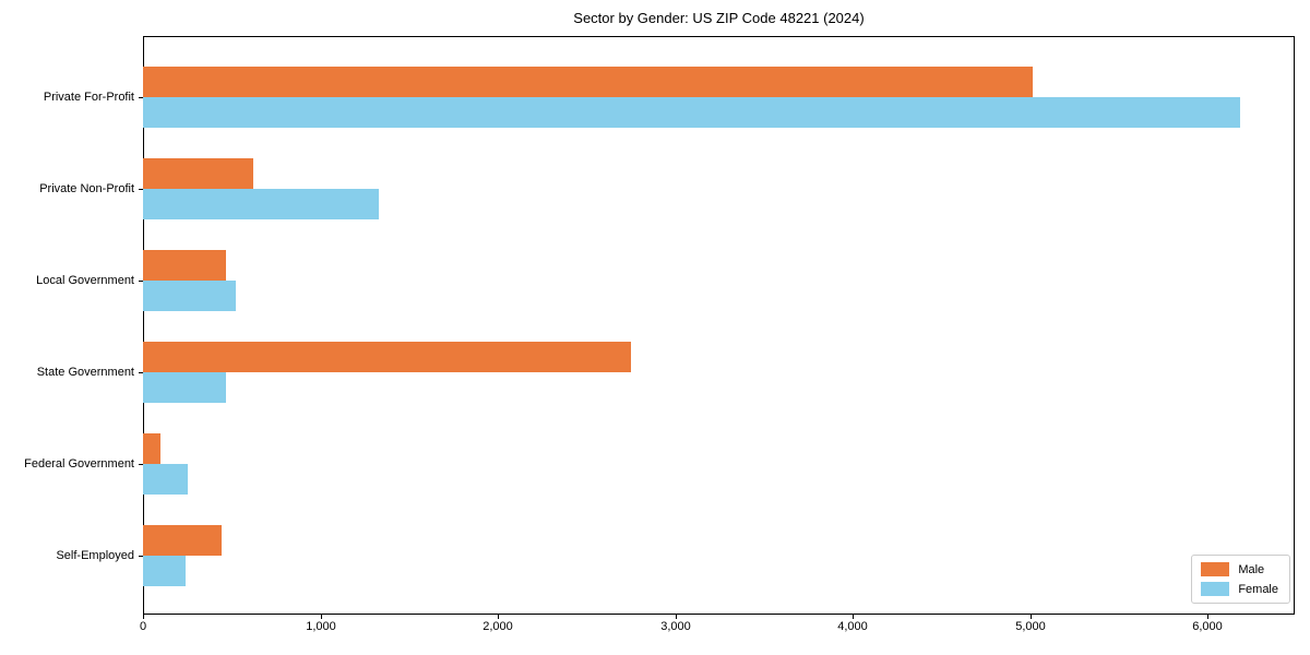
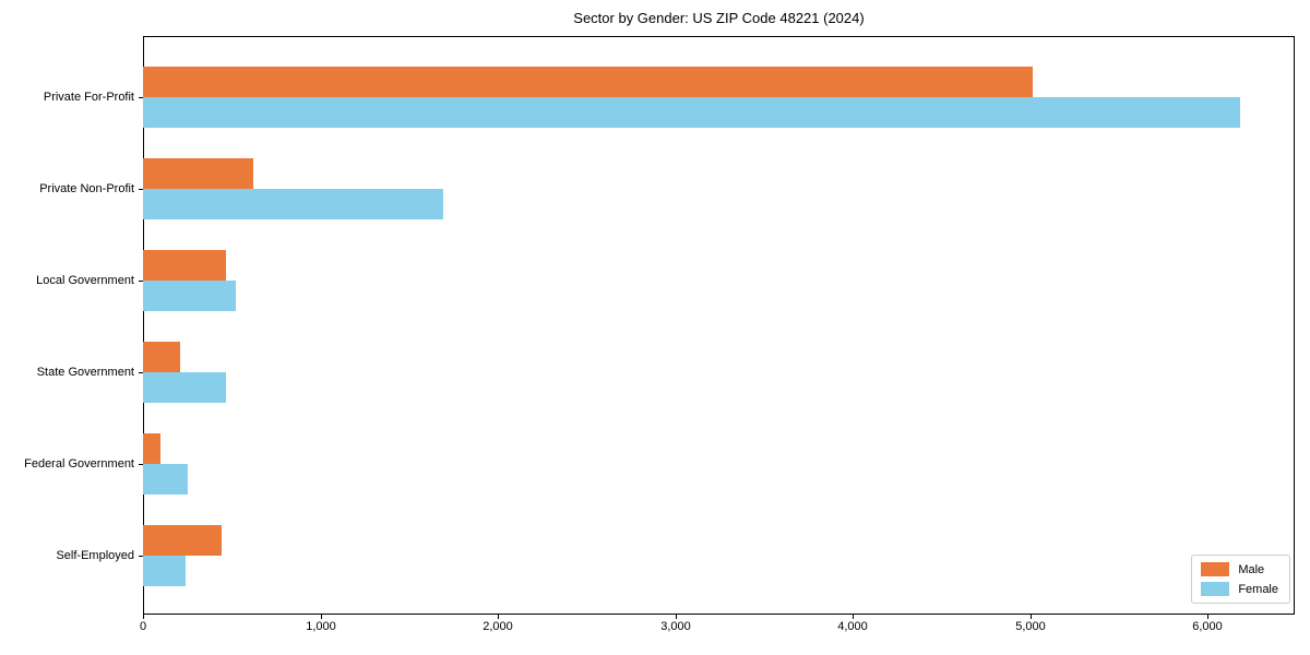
Female/Private Non-Profit: 1330 -> 1690
Male/State Government: 2750 -> 210
